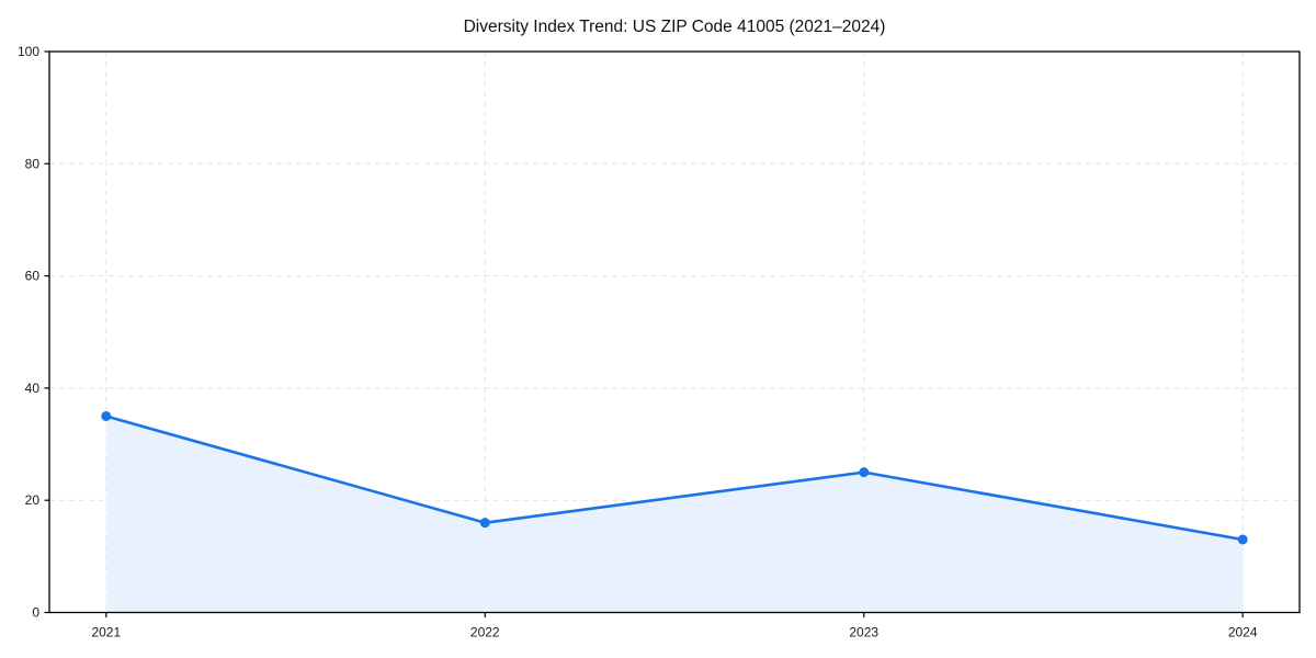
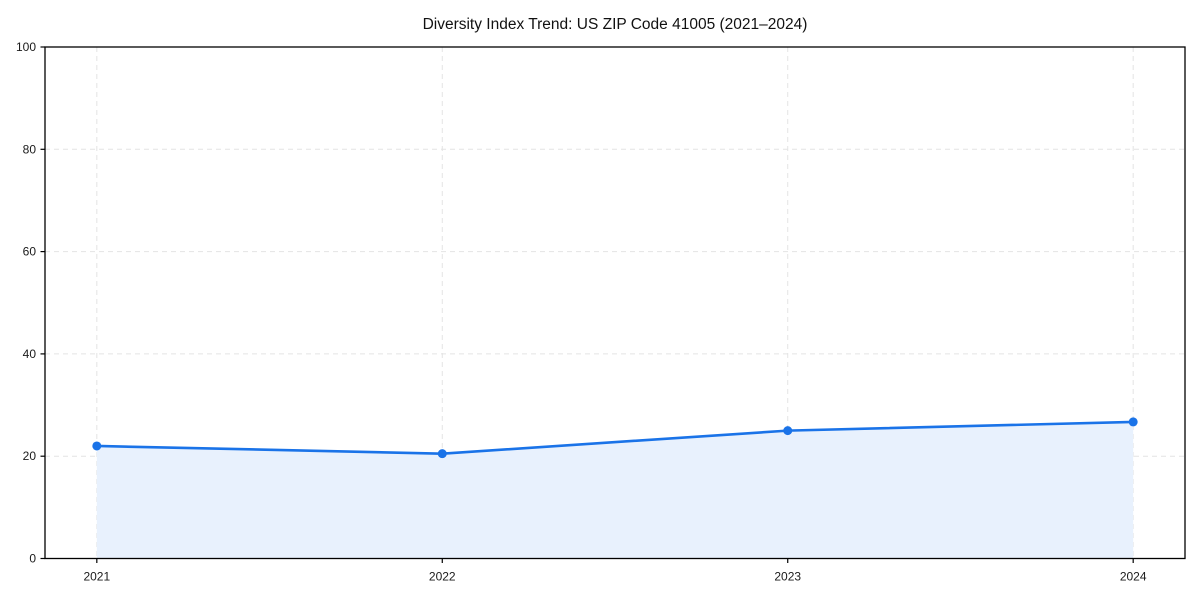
2021: 35 -> 22
2022: 16 -> 20
2024: 13 -> 27
